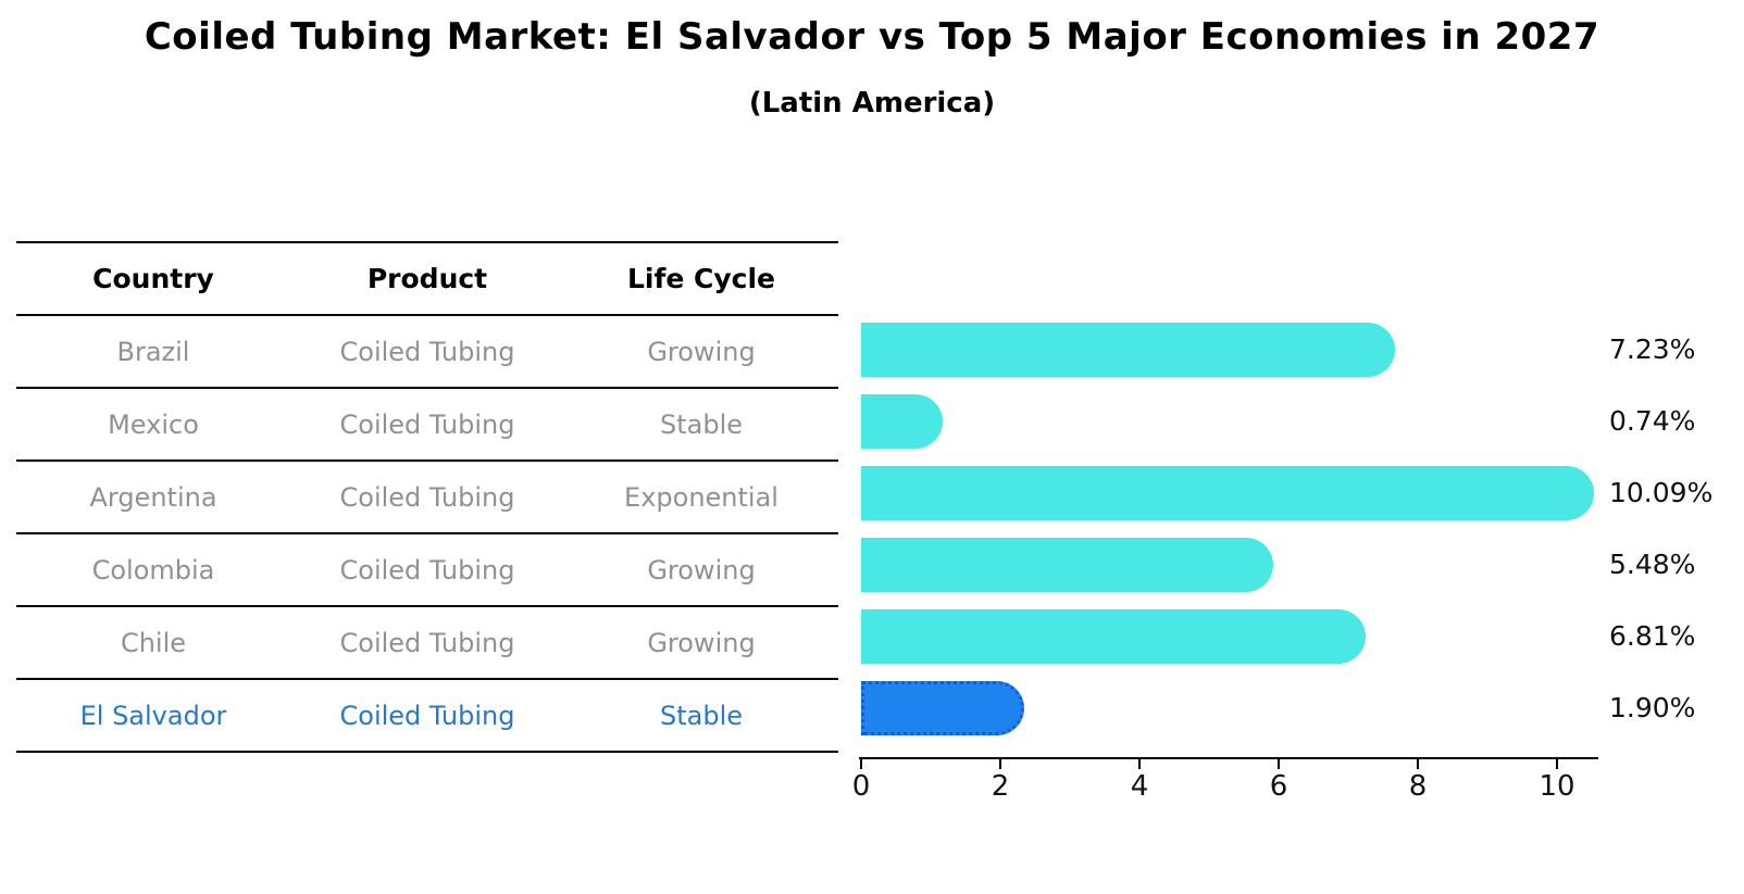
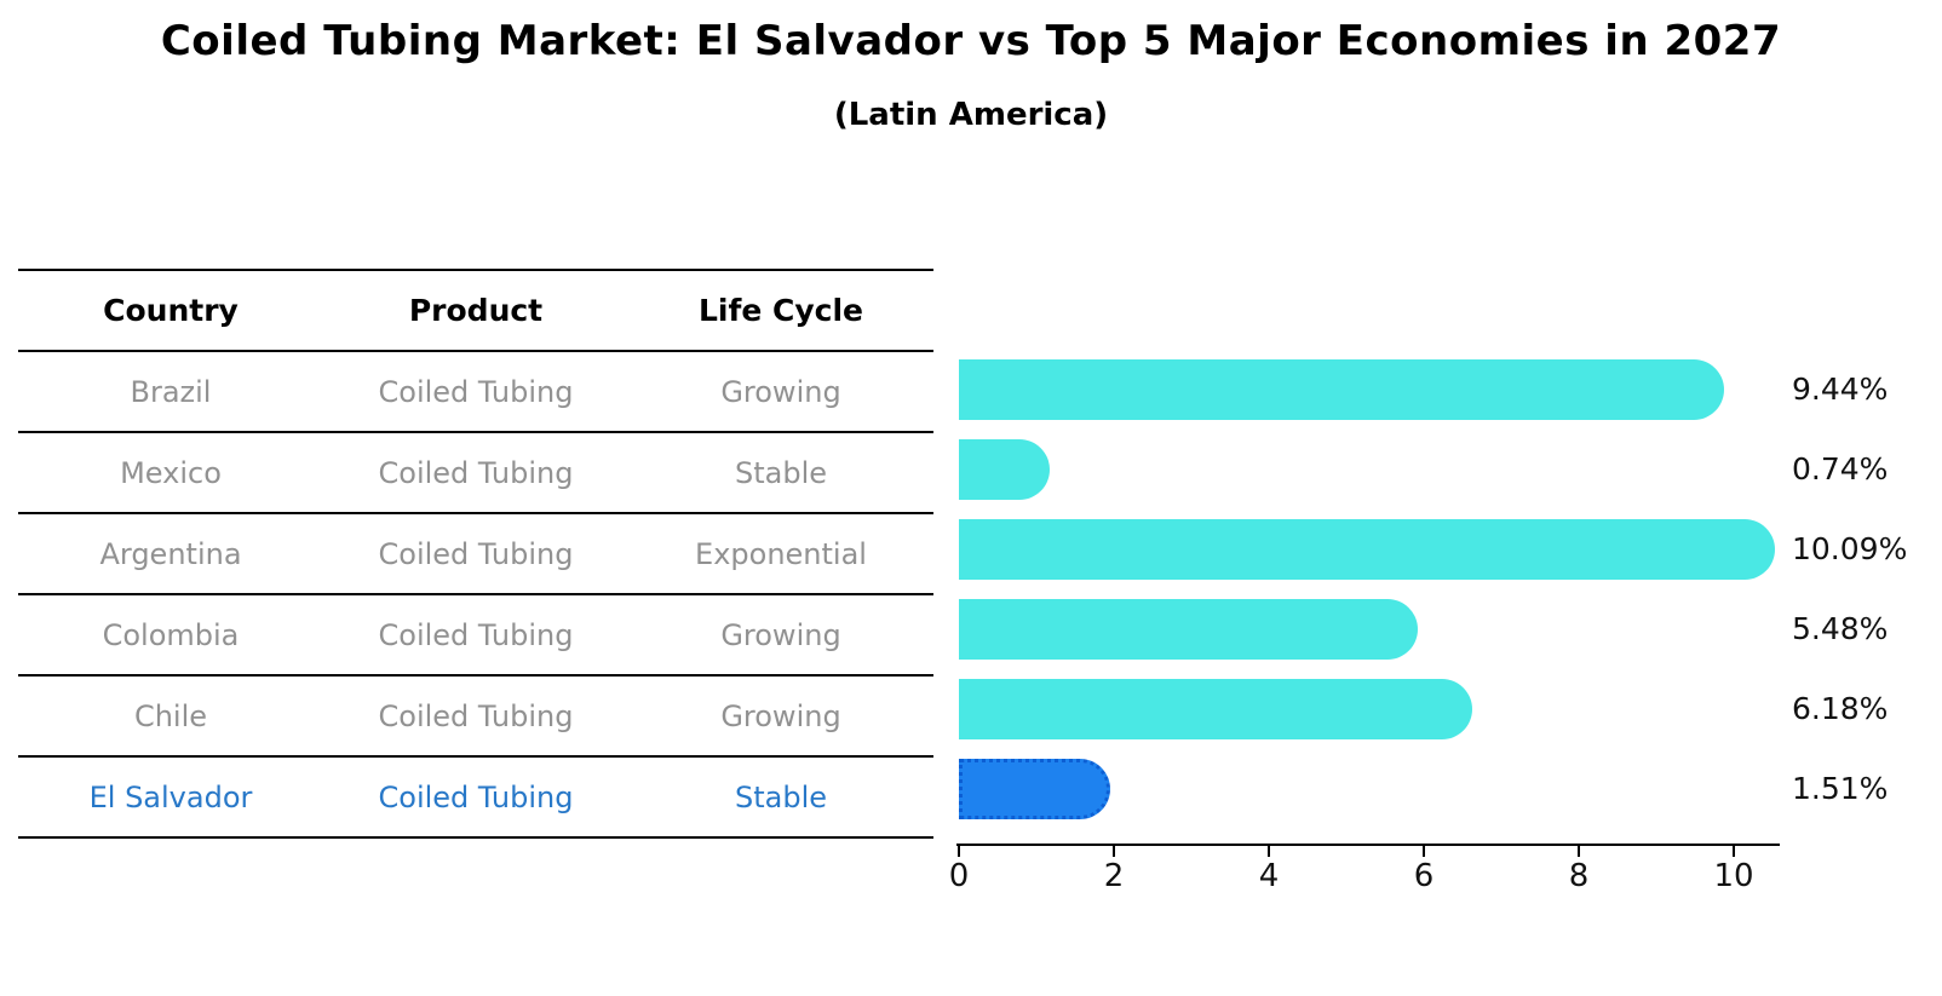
Brazil: 7.23% -> 9.44%
Chile: 6.81% -> 6.18%
El Salvador: 1.90% -> 1.51%
